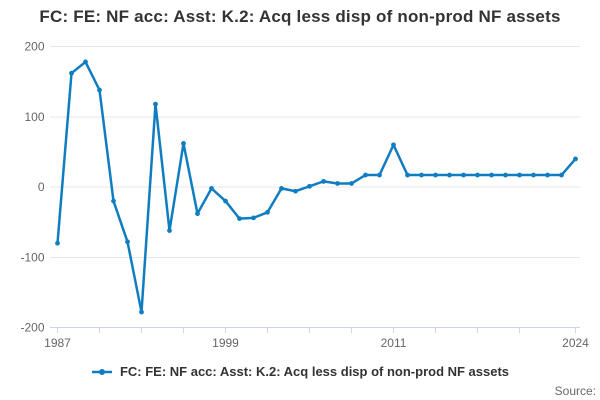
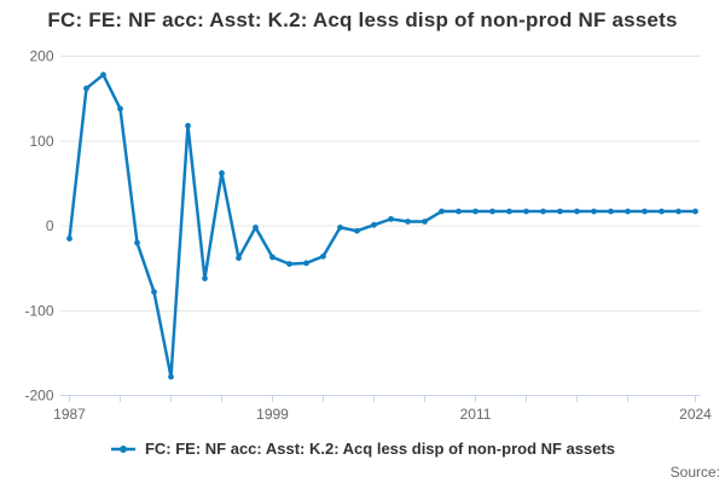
1987: -80 -> -20
1999: -20 -> -40
2011: 60 -> 20
2024: 40 -> 20
